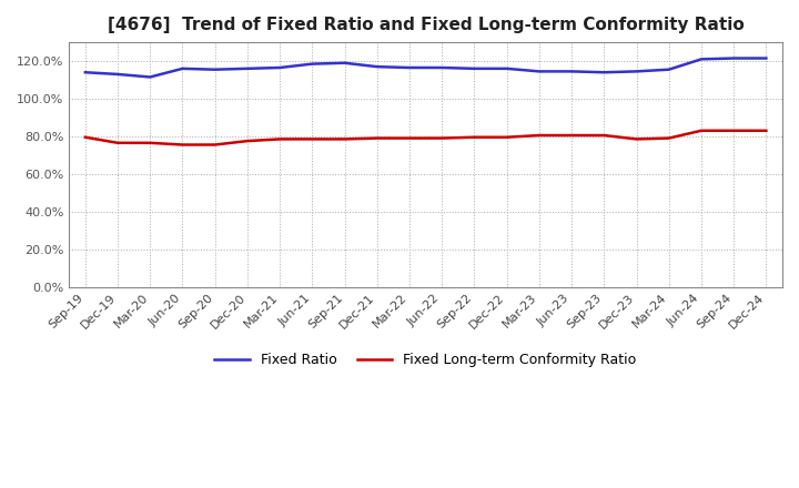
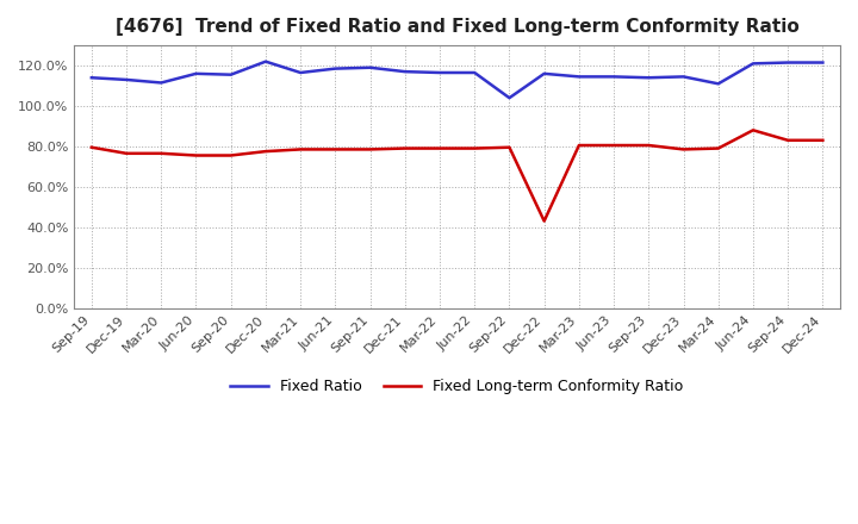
Fixed Ratio/Dec-20: 116% -> 122%
Fixed Ratio/Sep-22: 116% -> 104%
Fixed Long-term Conformity Ratio/Dec-22: 80% -> 43%
Fixed Ratio/Mar-24: 116% -> 111%
Fixed Long-term Conformity Ratio/Jun-24: 83% -> 88%
